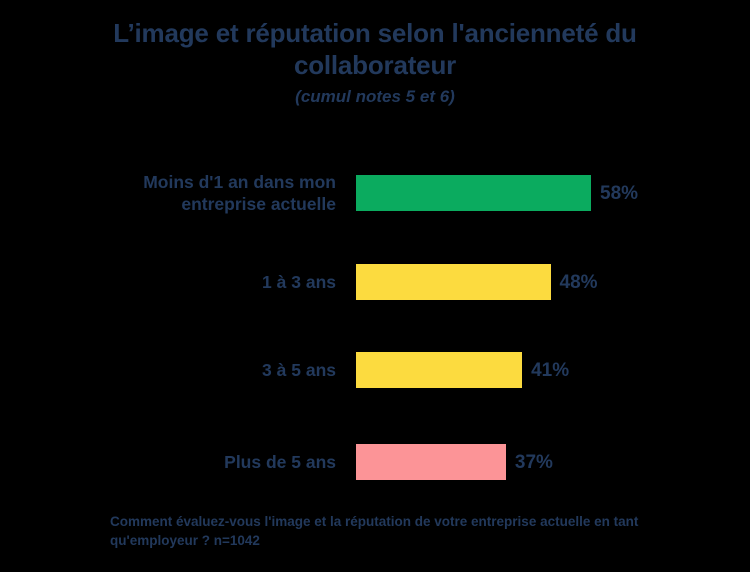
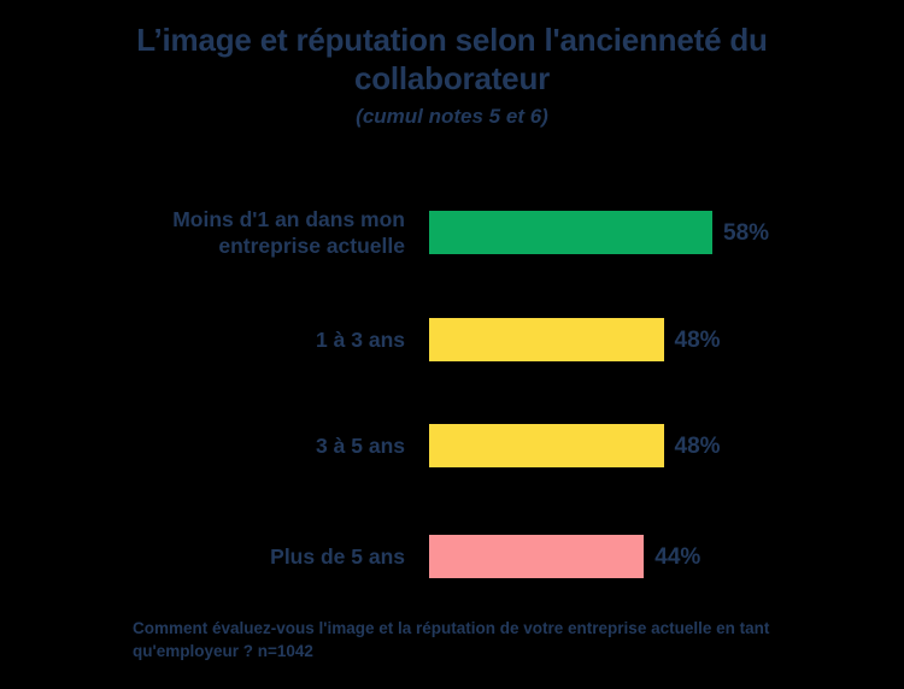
3 à 5 ans: 41% -> 48%
Plus de 5 ans: 37% -> 44%
